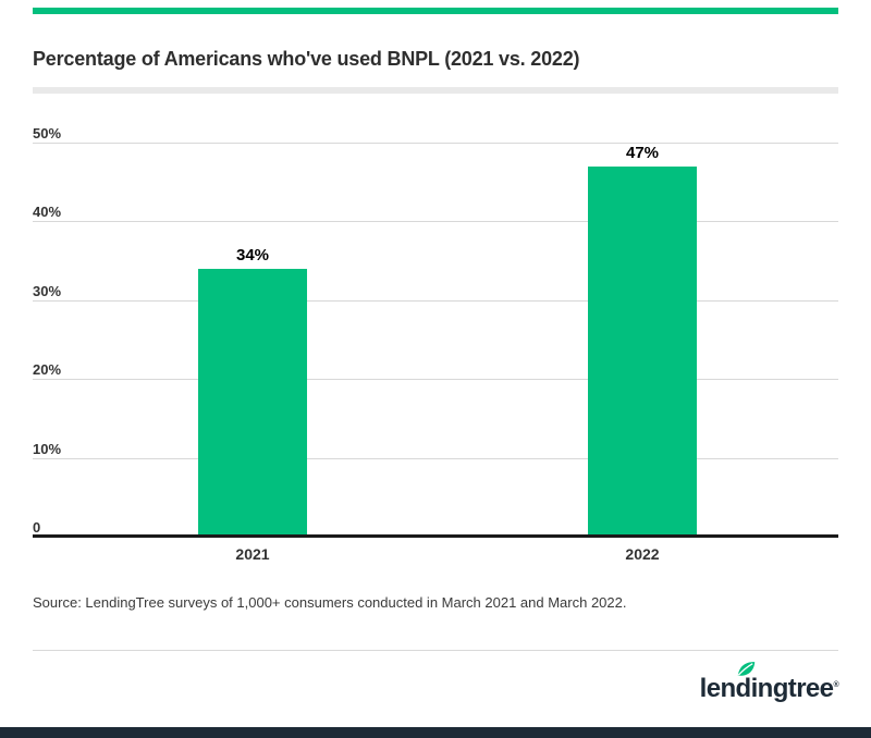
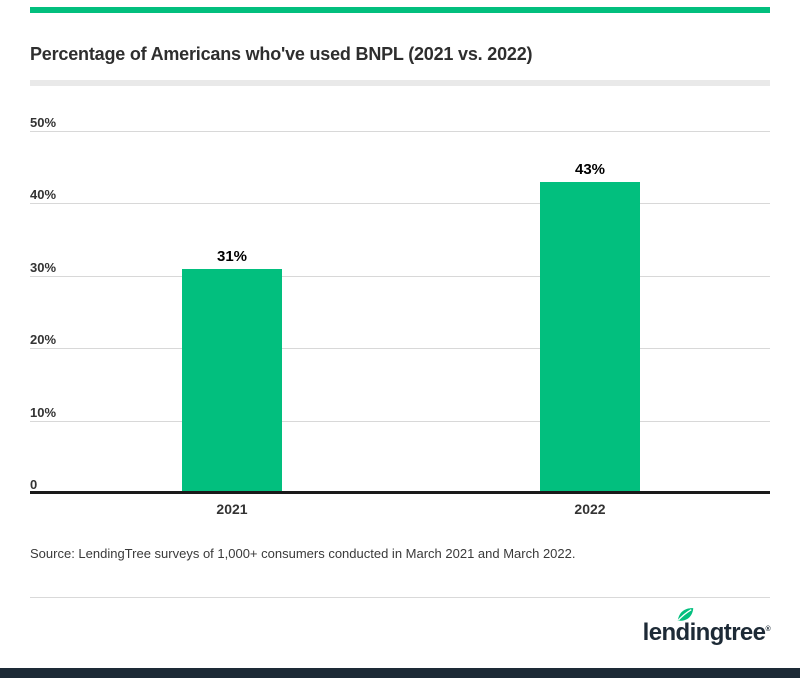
2021: 34% -> 31%
2022: 47% -> 43%
